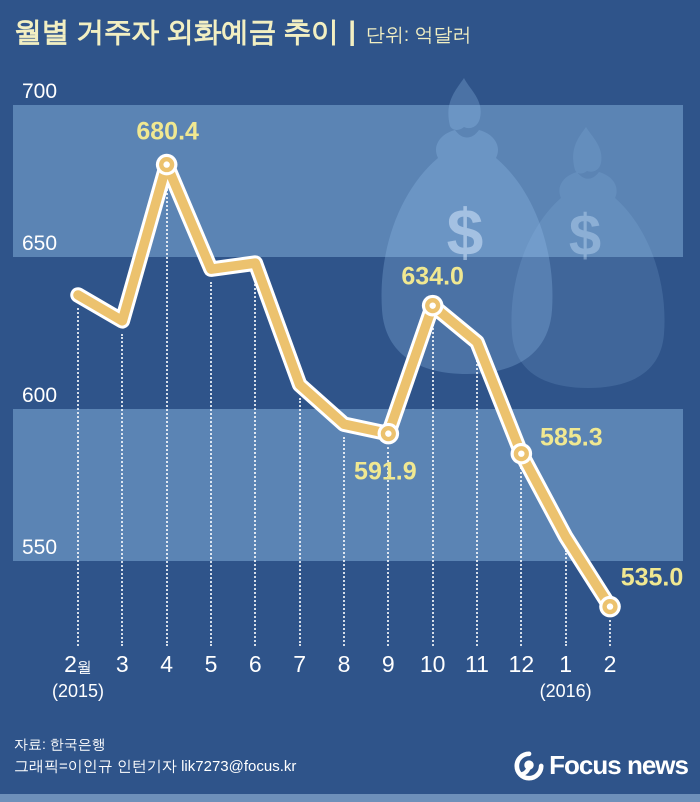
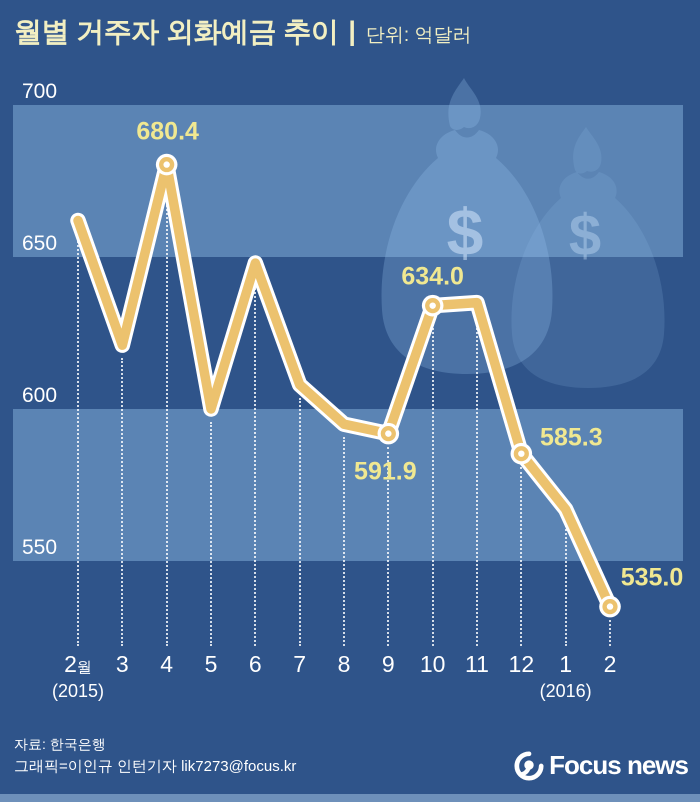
2월: 638 -> 662
3: 629 -> 621
5: 646 -> 600
11: 622 -> 635
1: 558 -> 567
